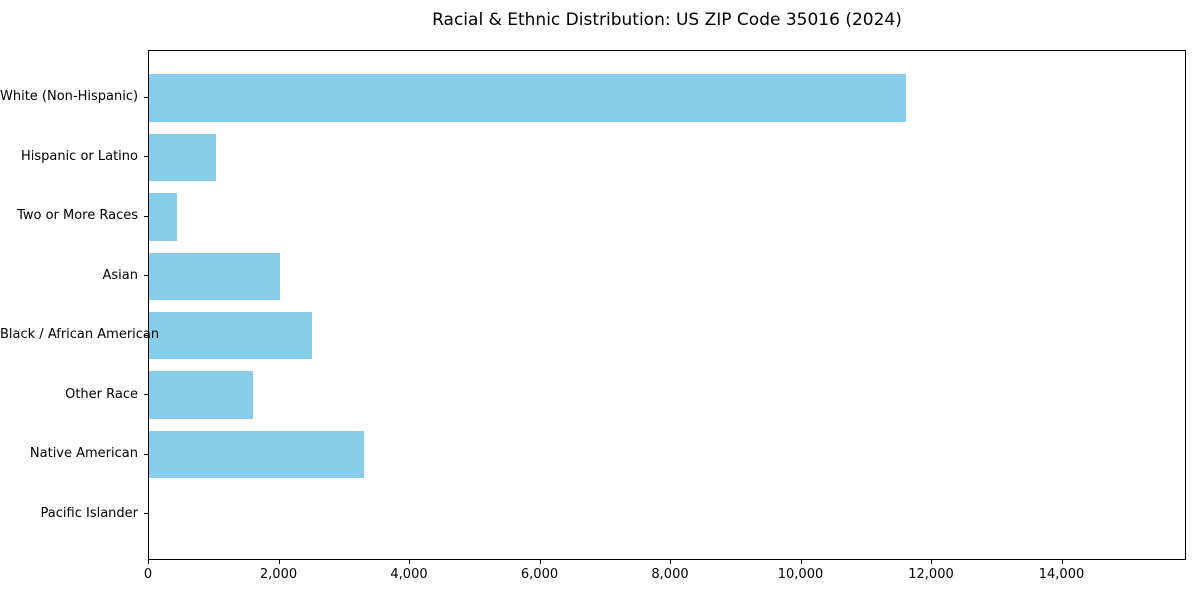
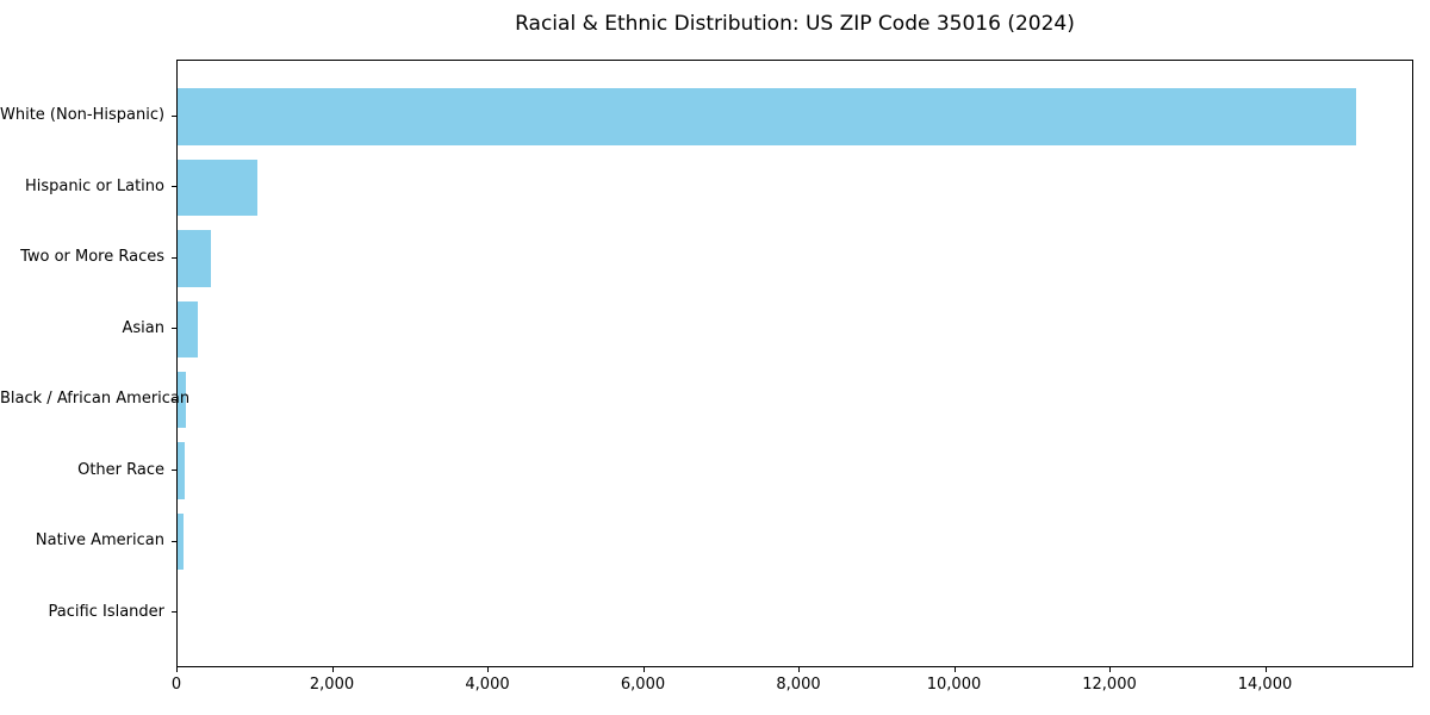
White (Non-Hispanic): 11600 -> 15200
Asian: 2000 -> 300
Black / African American: 2500 -> 100
Other Race: 1600 -> 100
Native American: 3300 -> 100
